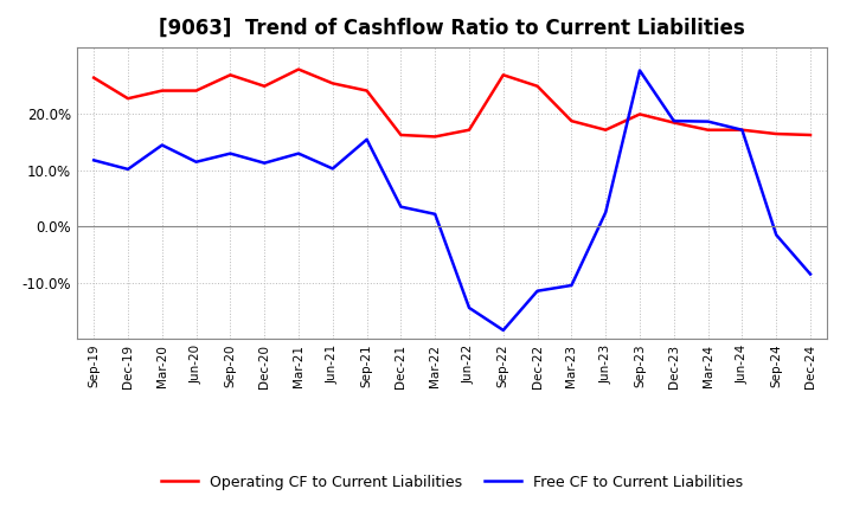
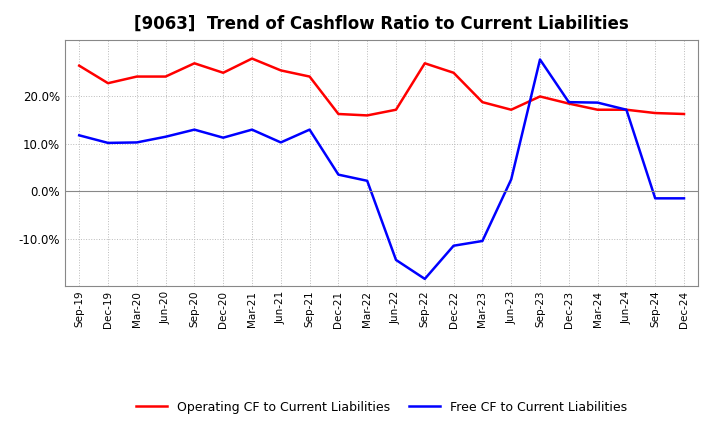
Free CF to Current Liabilities/Mar-20: 14.5% -> 10.3%
Free CF to Current Liabilities/Sep-21: 15.5% -> 13.0%
Free CF to Current Liabilities/Dec-24: -8.5% -> -1.5%
